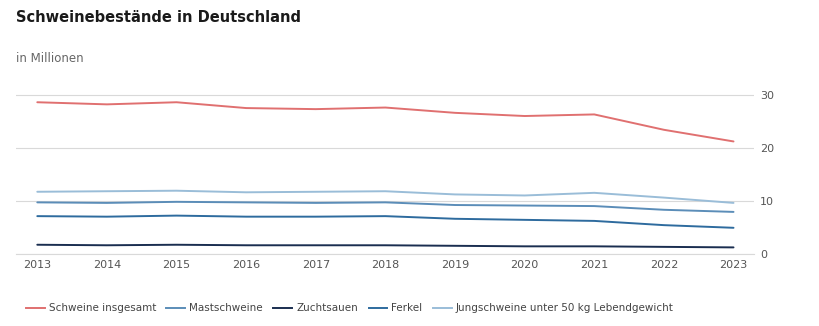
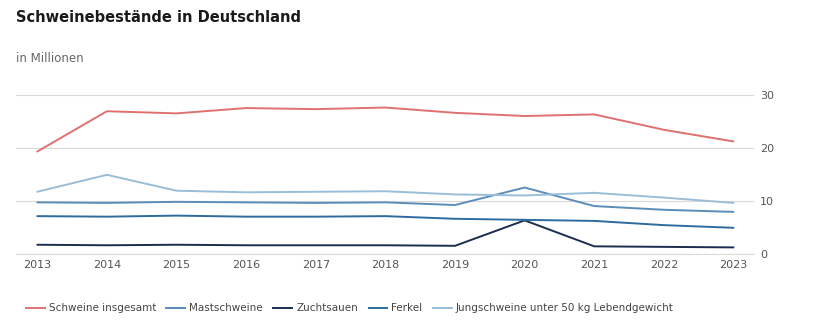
Schweine insgesamt/2013: 28.7 -> 19.4
Schweine insgesamt/2014: 28.3 -> 27.0
Jungschweine unter 50 kg Lebendgewicht/2014: 11.9 -> 15.0
Schweine insgesamt/2015: 28.7 -> 26.6
Mastschweine/2020: 9.2 -> 12.6
Zuchtsauen/2020: 1.5 -> 6.4
